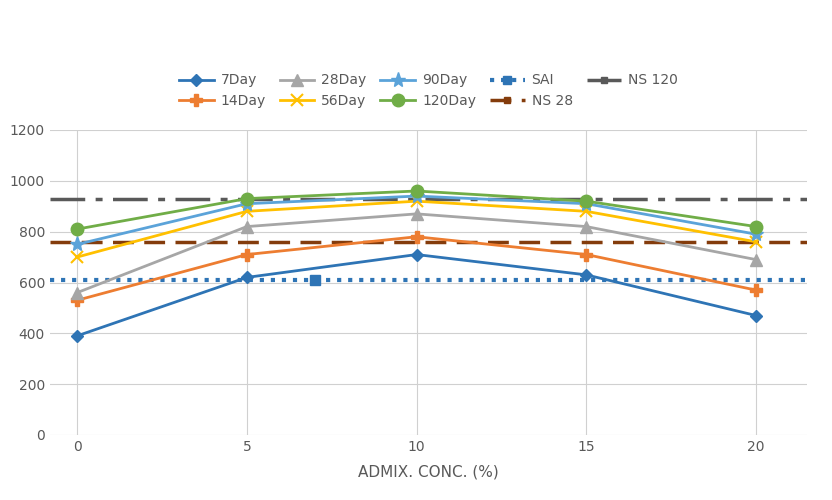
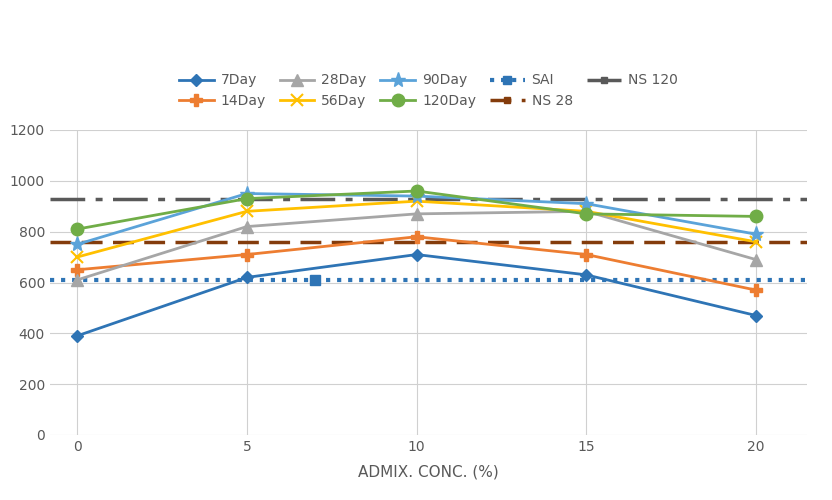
14Day/0: 530 -> 650
28Day/0: 560 -> 610
90Day/5: 910 -> 950
28Day/15: 820 -> 880
120Day/15: 920 -> 870
120Day/20: 820 -> 860
